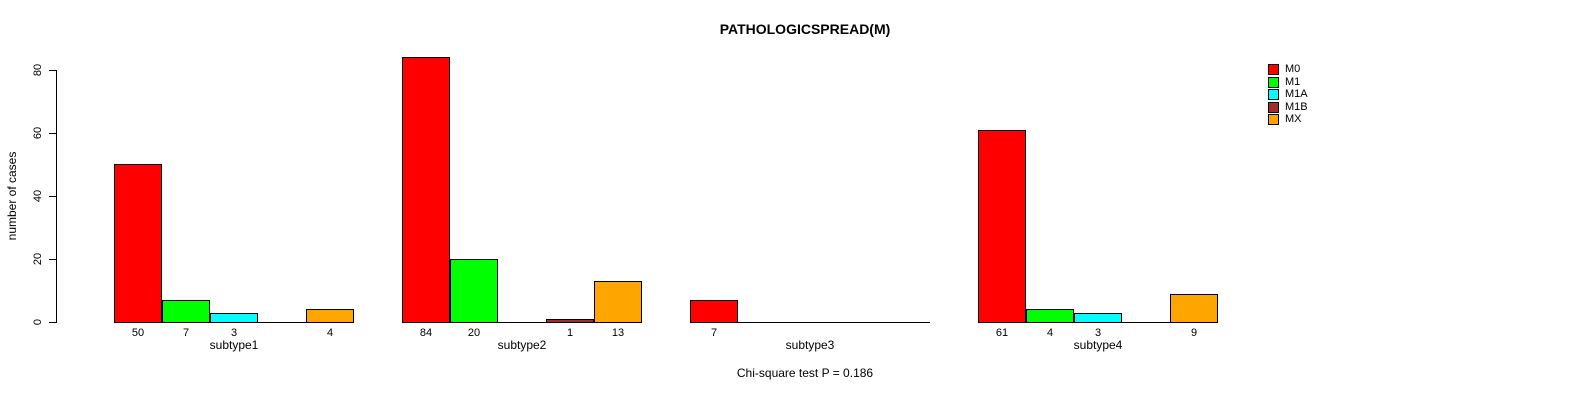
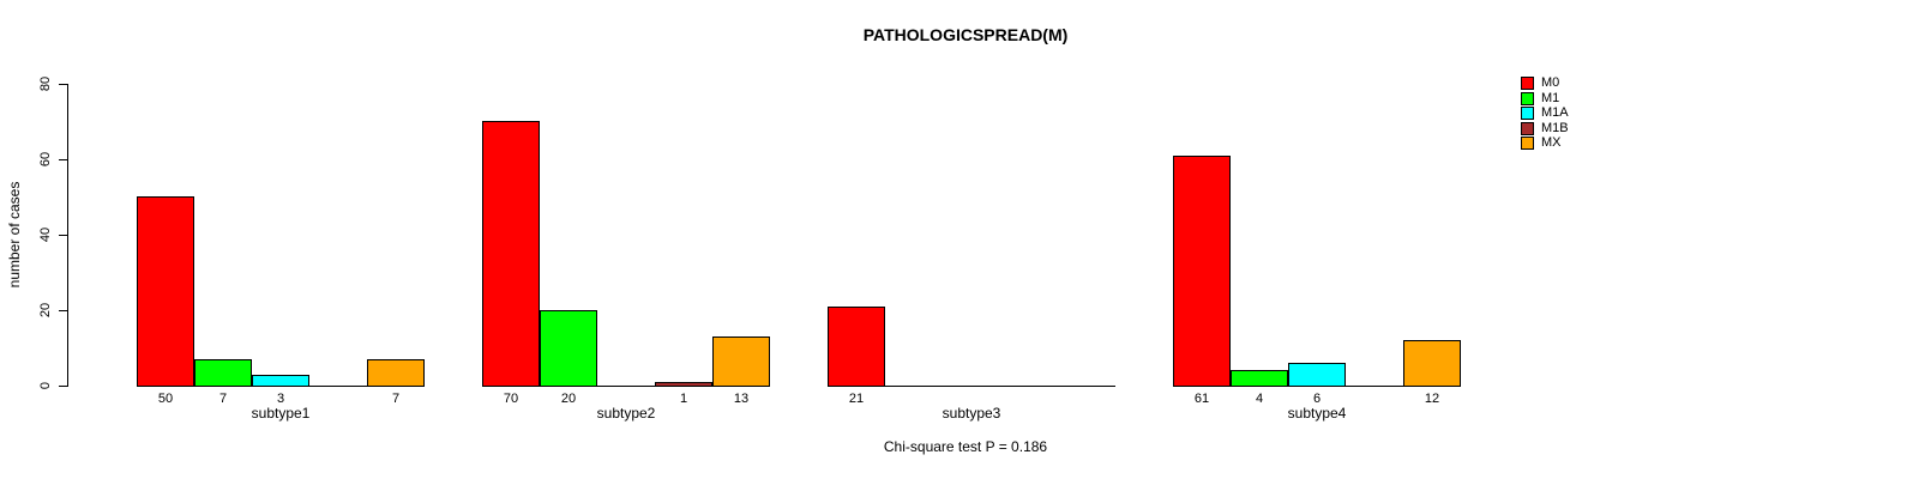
MX/subtype1: 4 -> 7
M0/subtype2: 84 -> 70
M0/subtype3: 7 -> 21
M1A/subtype4: 3 -> 6
MX/subtype4: 9 -> 12
